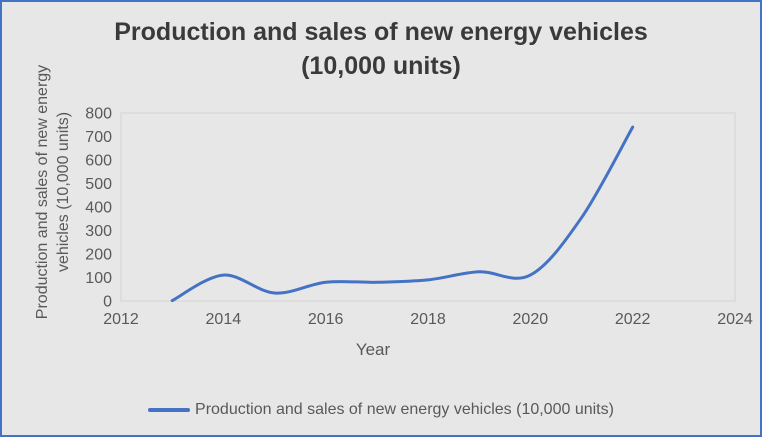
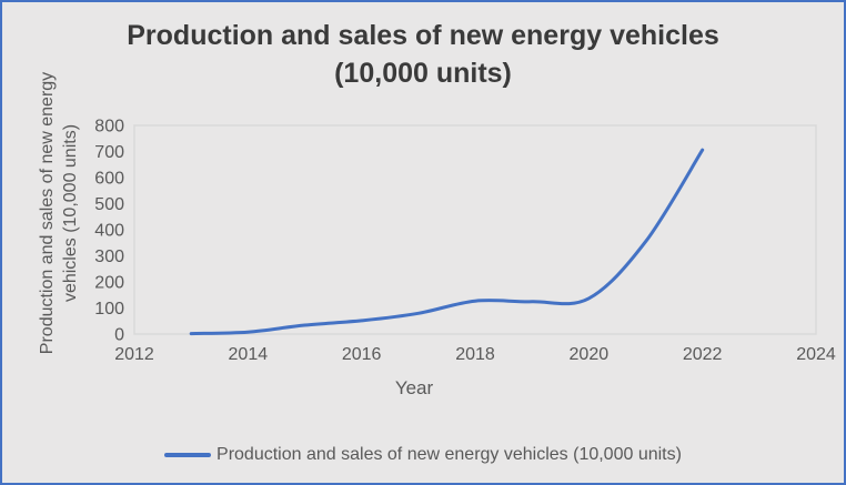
2014: 110 -> 10
2016: 80 -> 50
2018: 90 -> 130
2020: 110 -> 140
2022: 740 -> 710
